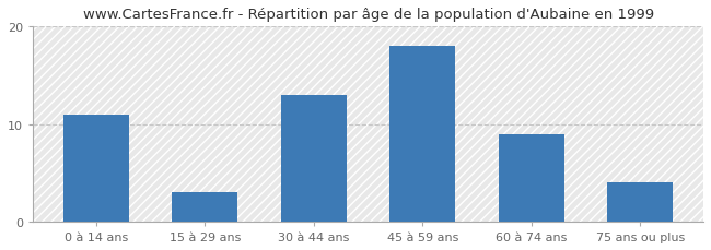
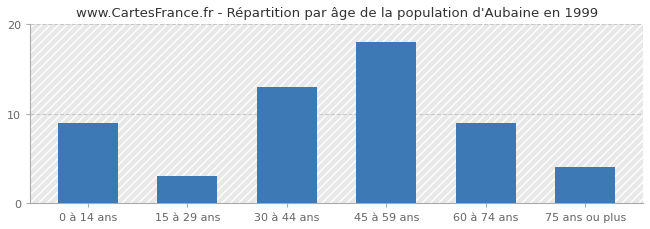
0 à 14 ans: 11 -> 9
